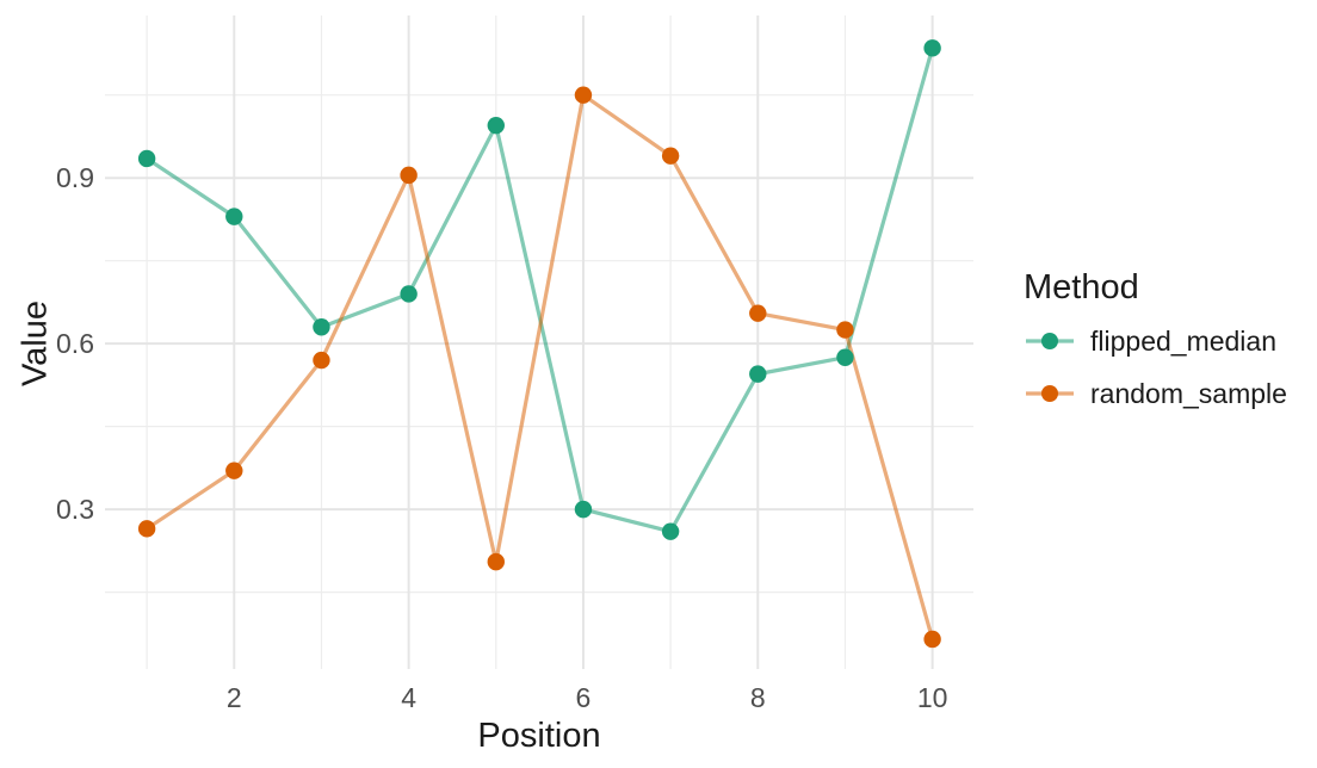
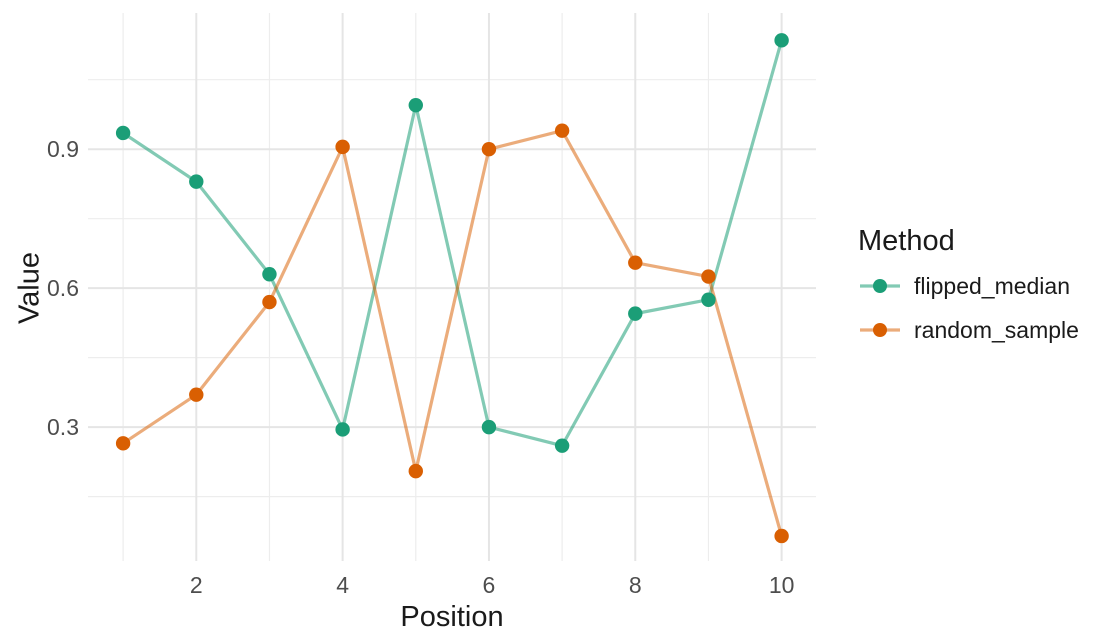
flipped_median/4: 0.69 -> 0.29
random_sample/6: 1.05 -> 0.90
